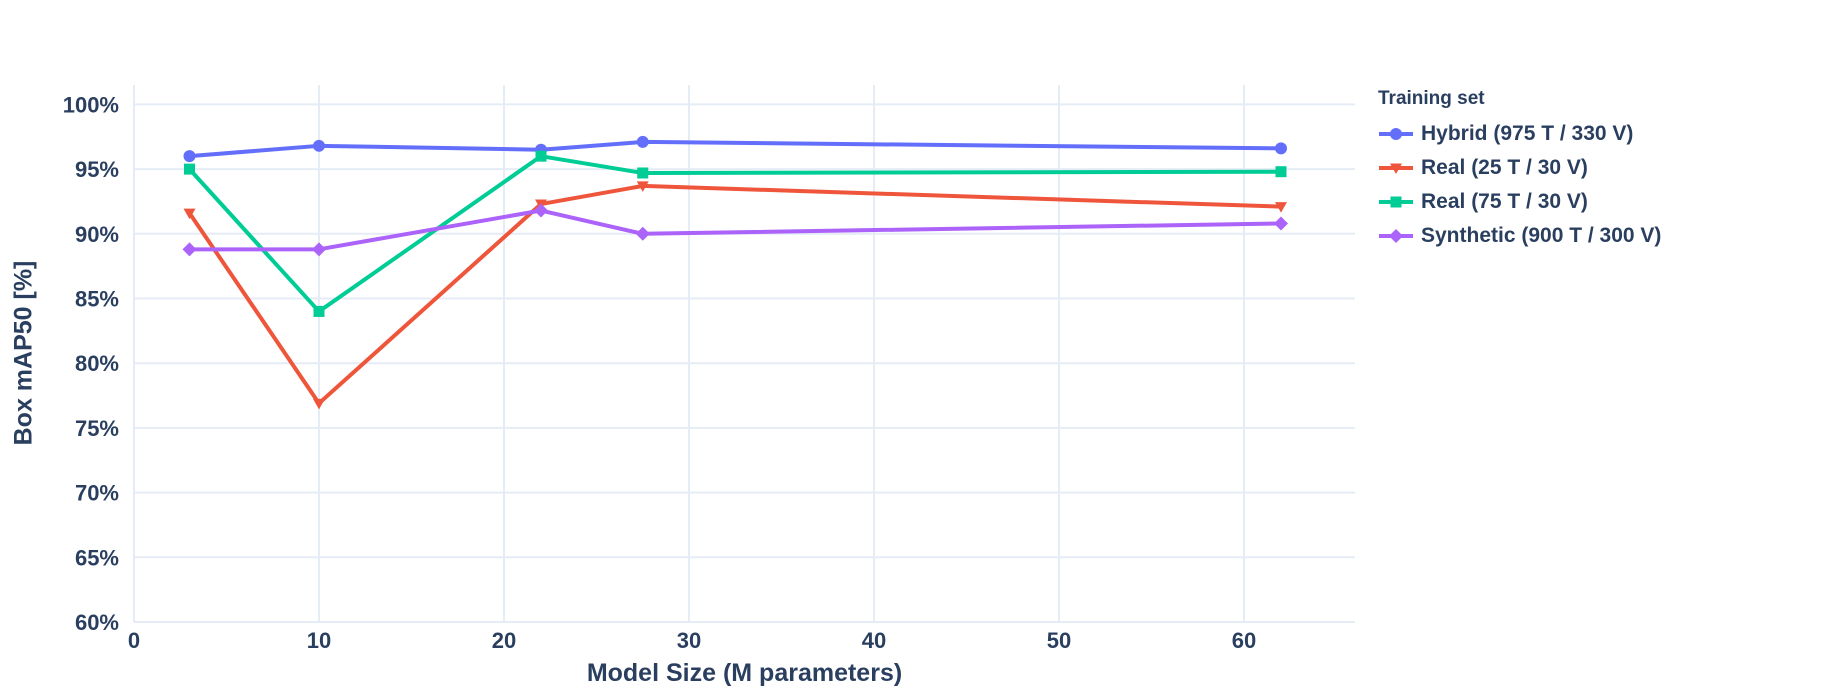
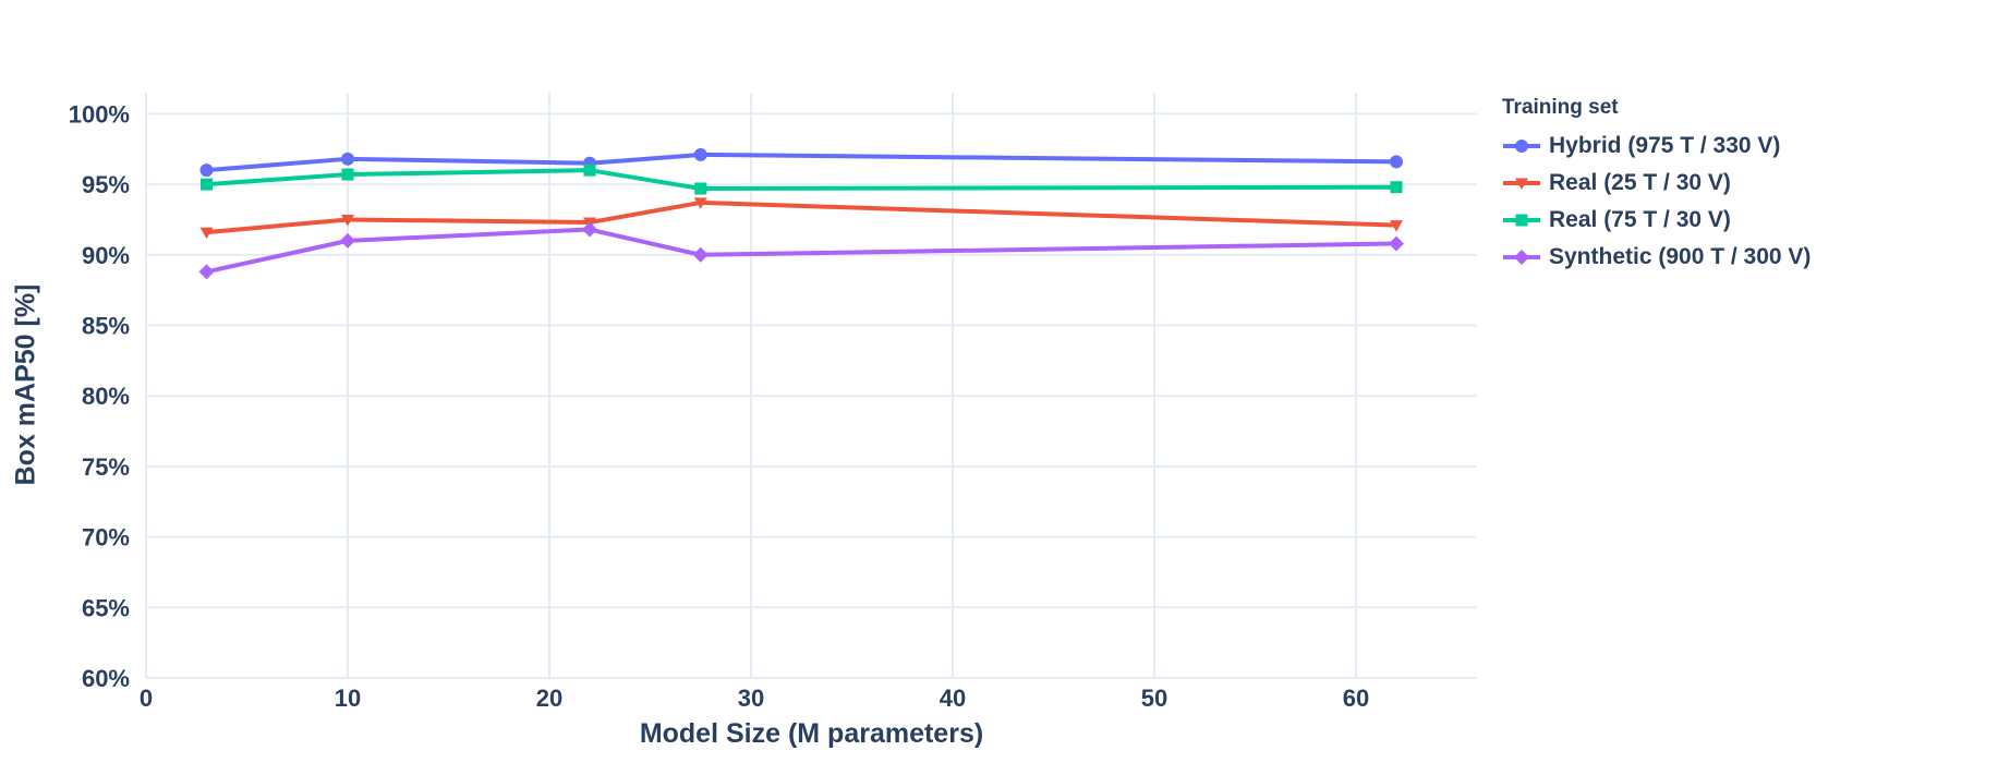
Real (25 T / 30 V)/10: 76.9% -> 92.5%
Real (75 T / 30 V)/10: 84.0% -> 95.7%
Synthetic (900 T / 300 V)/10: 88.8% -> 91.0%
